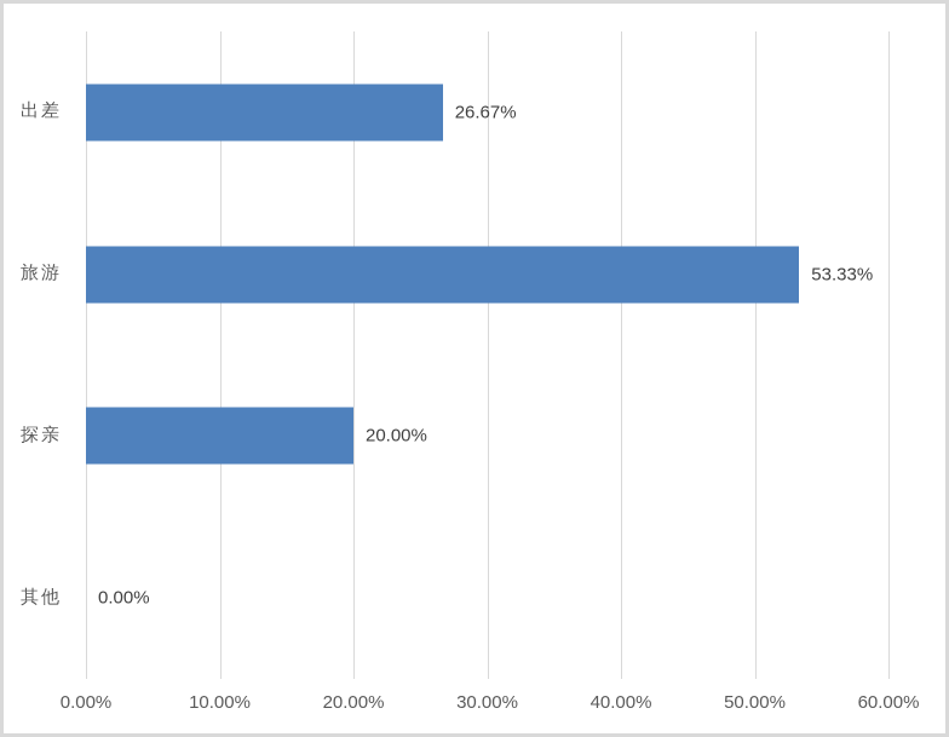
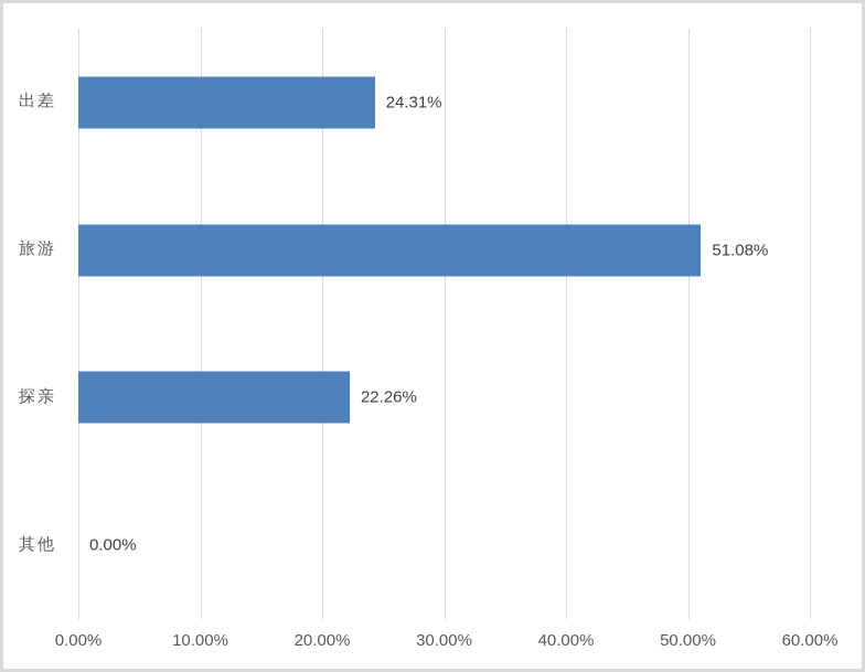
出差: 26.67% -> 24.31%
旅游: 53.33% -> 51.08%
探亲: 20.00% -> 22.26%
